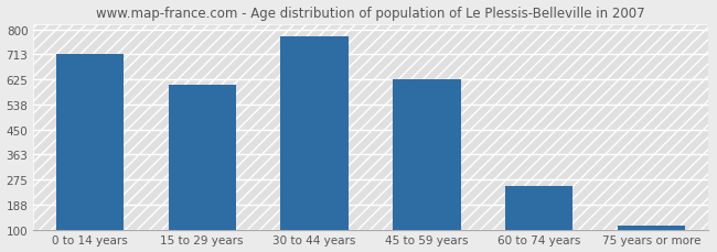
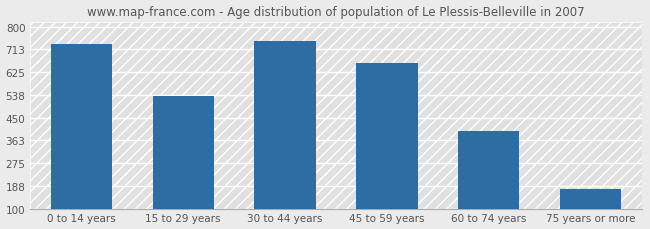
0 to 14 years: 713 -> 735
15 to 29 years: 605 -> 535
30 to 44 years: 775 -> 745
45 to 59 years: 625 -> 660
60 to 74 years: 253 -> 400
75 years or more: 113 -> 175
